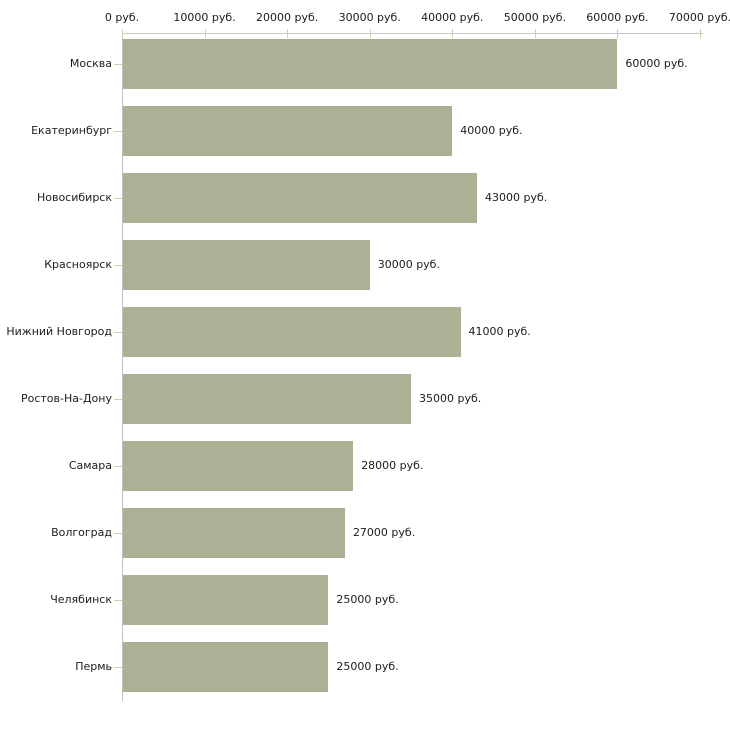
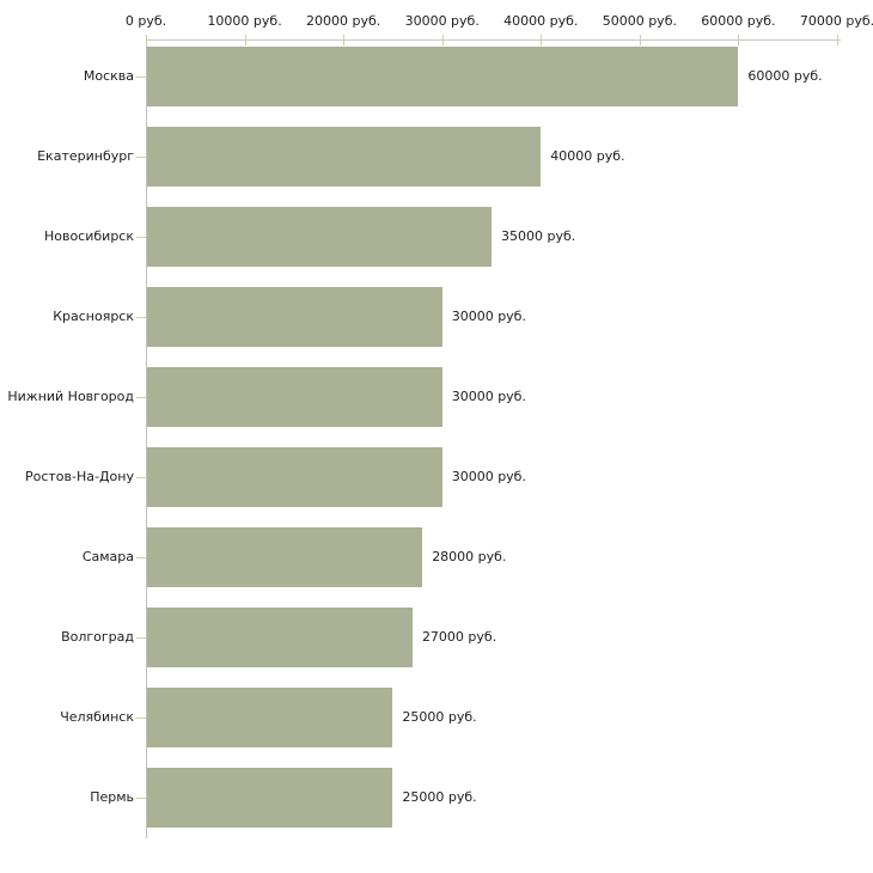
Новосибирск: 43000 -> 35000
Нижний Новгород: 41000 -> 30000
Ростов-На-Дону: 35000 -> 30000
